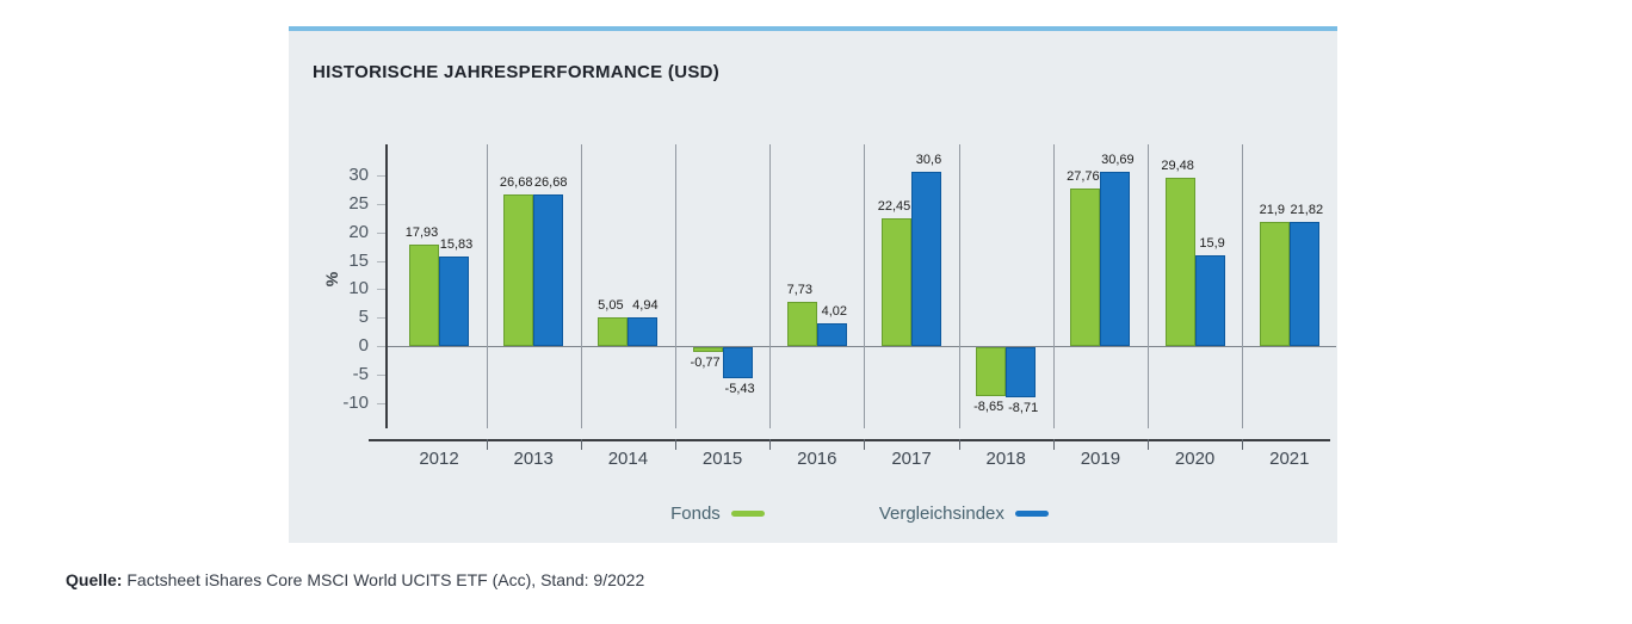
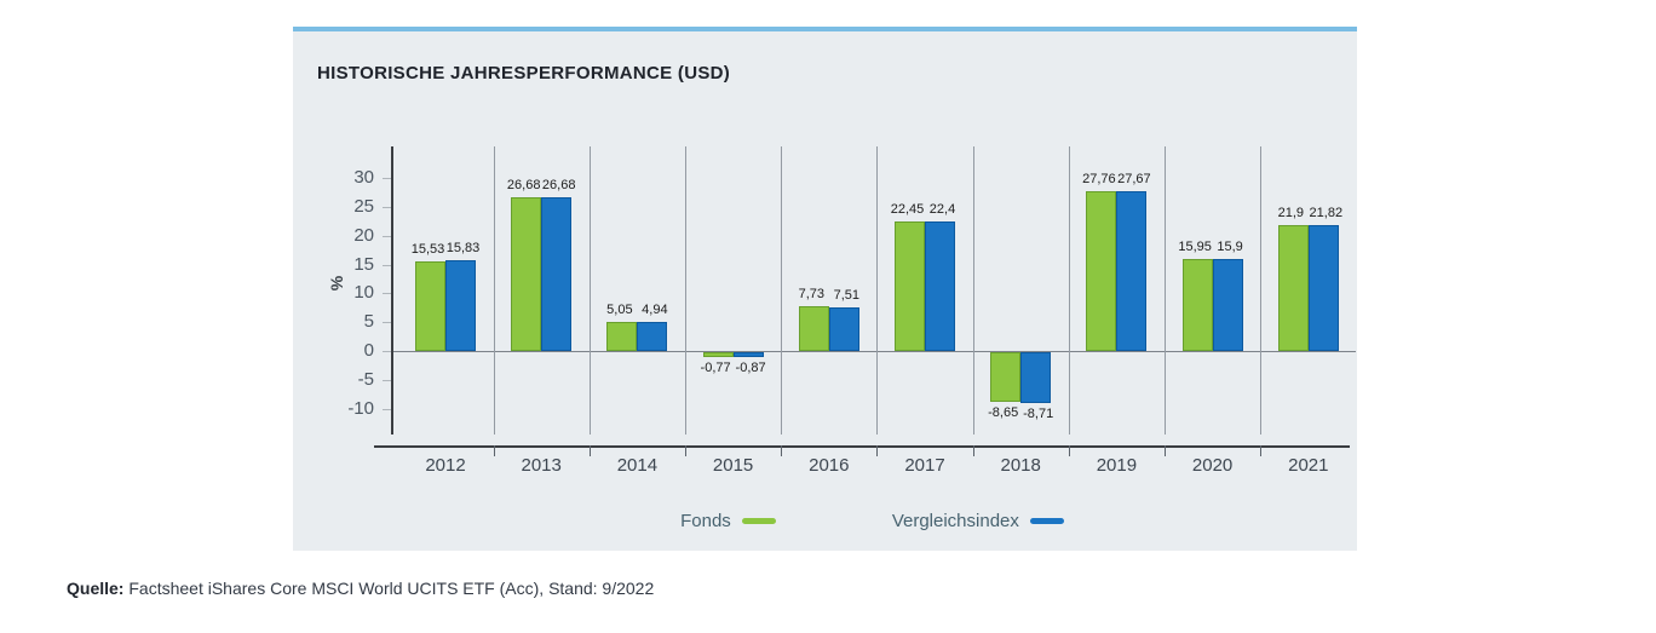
Fonds/2012: 17,93 -> 15,53
Vergleichsindex/2015: -5,43 -> -0,87
Vergleichsindex/2016: 4,02 -> 7,51
Vergleichsindex/2017: 30,6 -> 22,4
Vergleichsindex/2019: 30,69 -> 27,67
Fonds/2020: 29,48 -> 15,95
